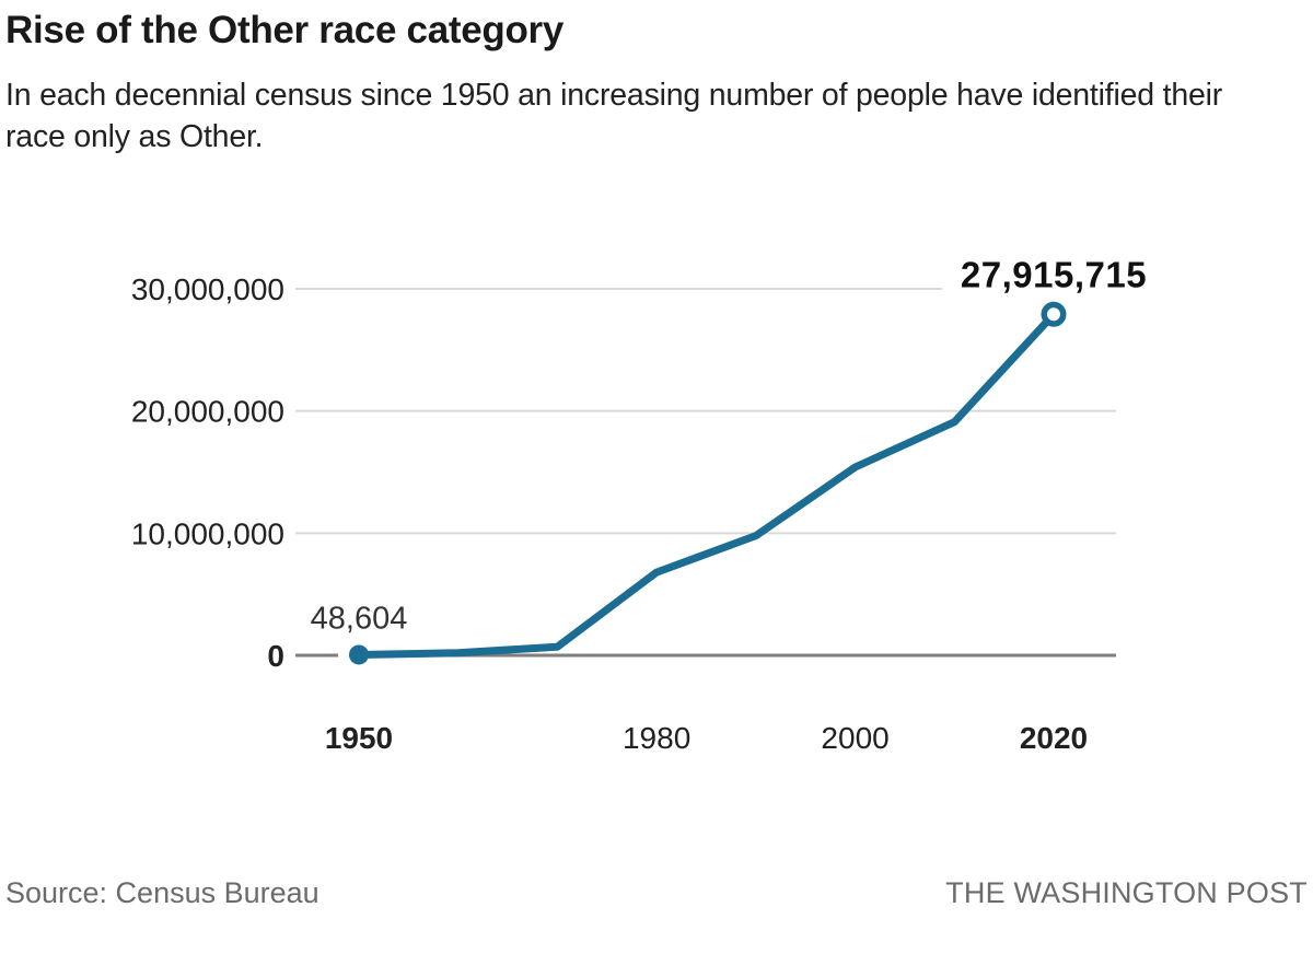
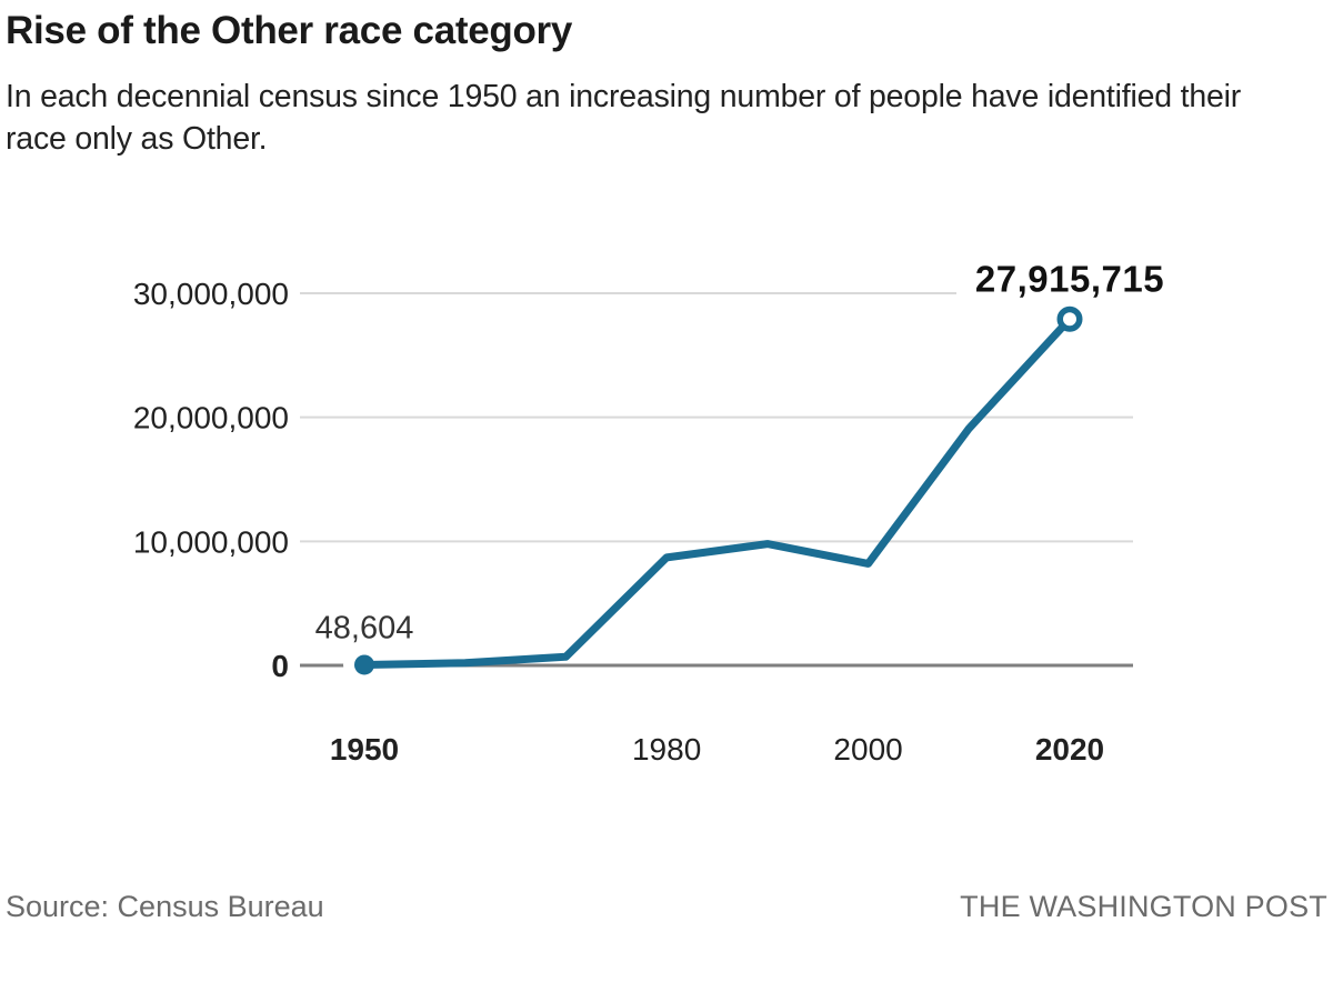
1980: 6800000 -> 8700000
2000: 15400000 -> 8200000
